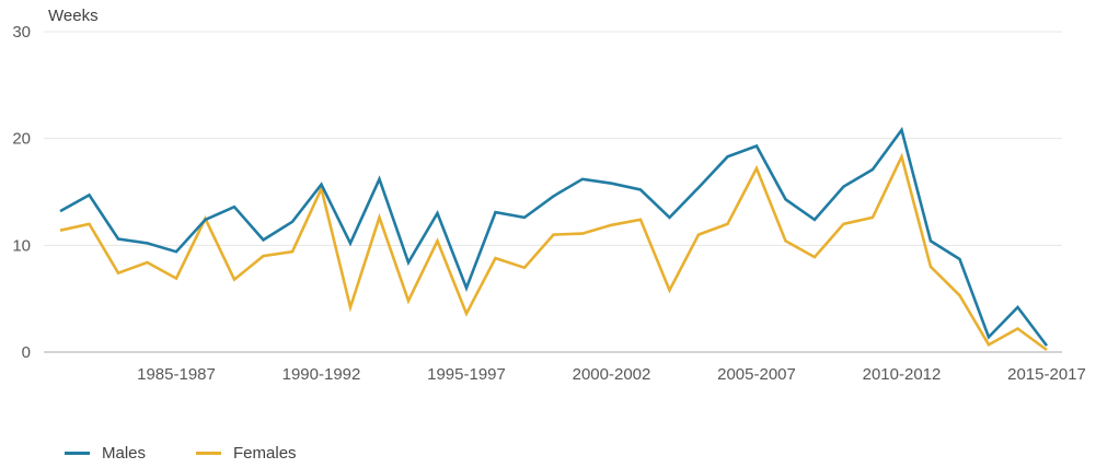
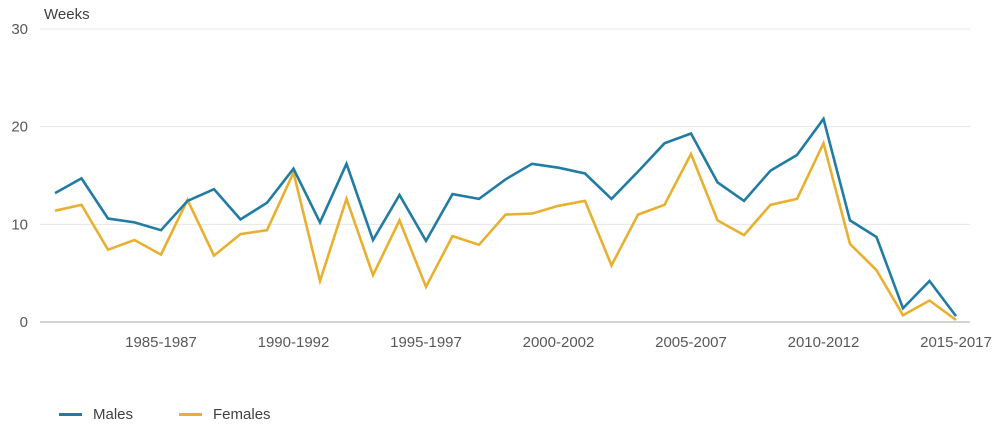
Males/1995-1997: 6 -> 8
